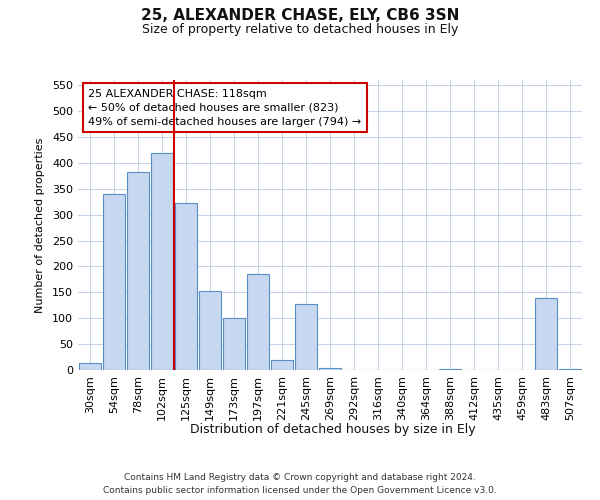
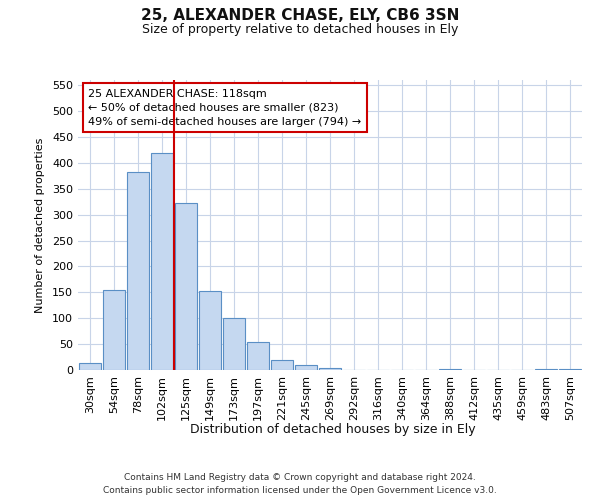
54sqm: 340 -> 155
197sqm: 186 -> 55
245sqm: 128 -> 10
483sqm: 140 -> 2
